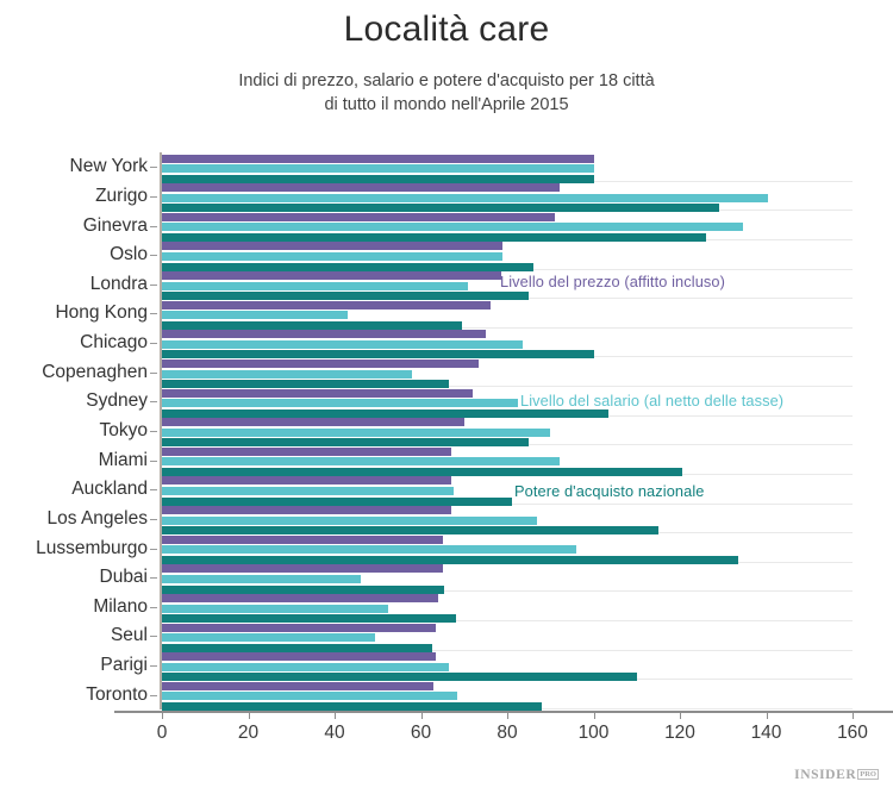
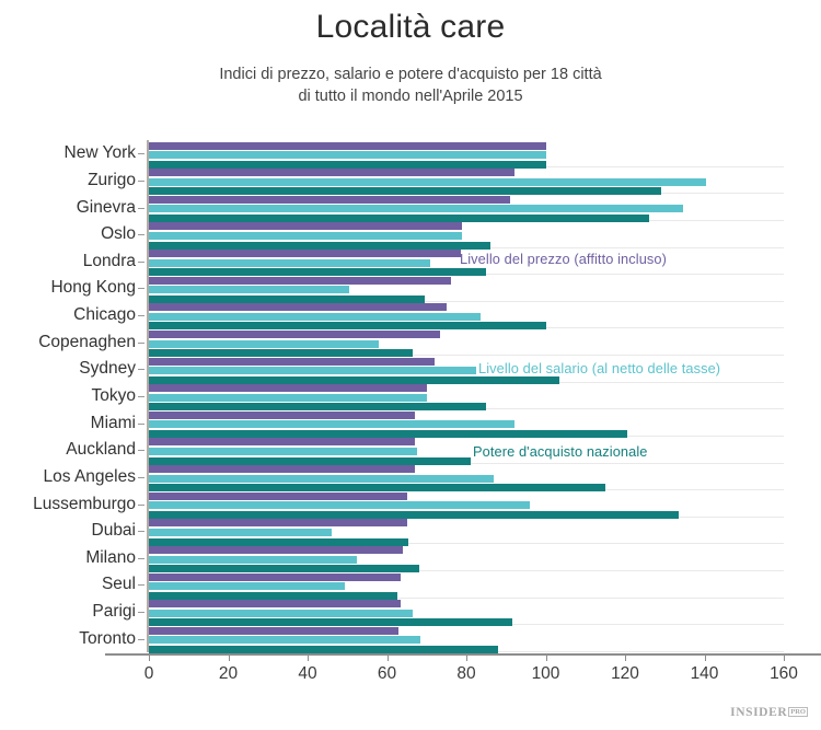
Livello del salario (al netto delle tasse)/Hong Kong: 43 -> 50
Livello del salario (al netto delle tasse)/Tokyo: 90 -> 70
Potere d'acquisto nazionale/Parigi: 110 -> 92
